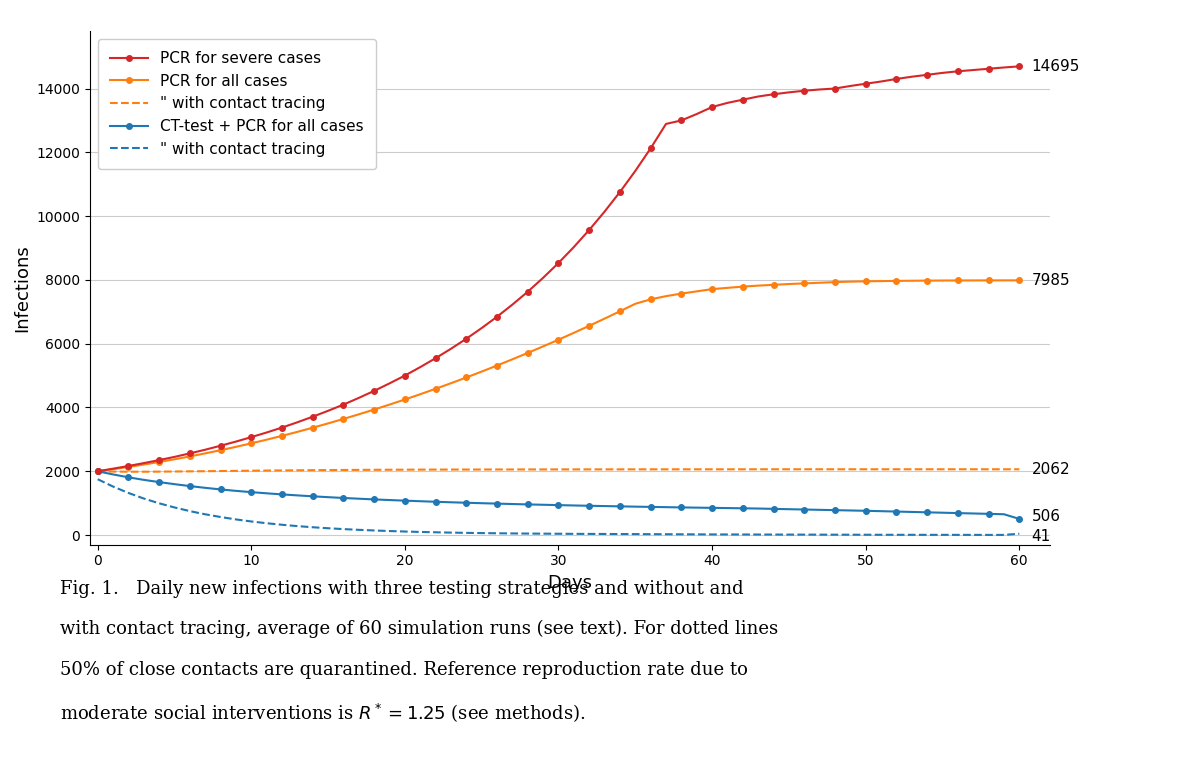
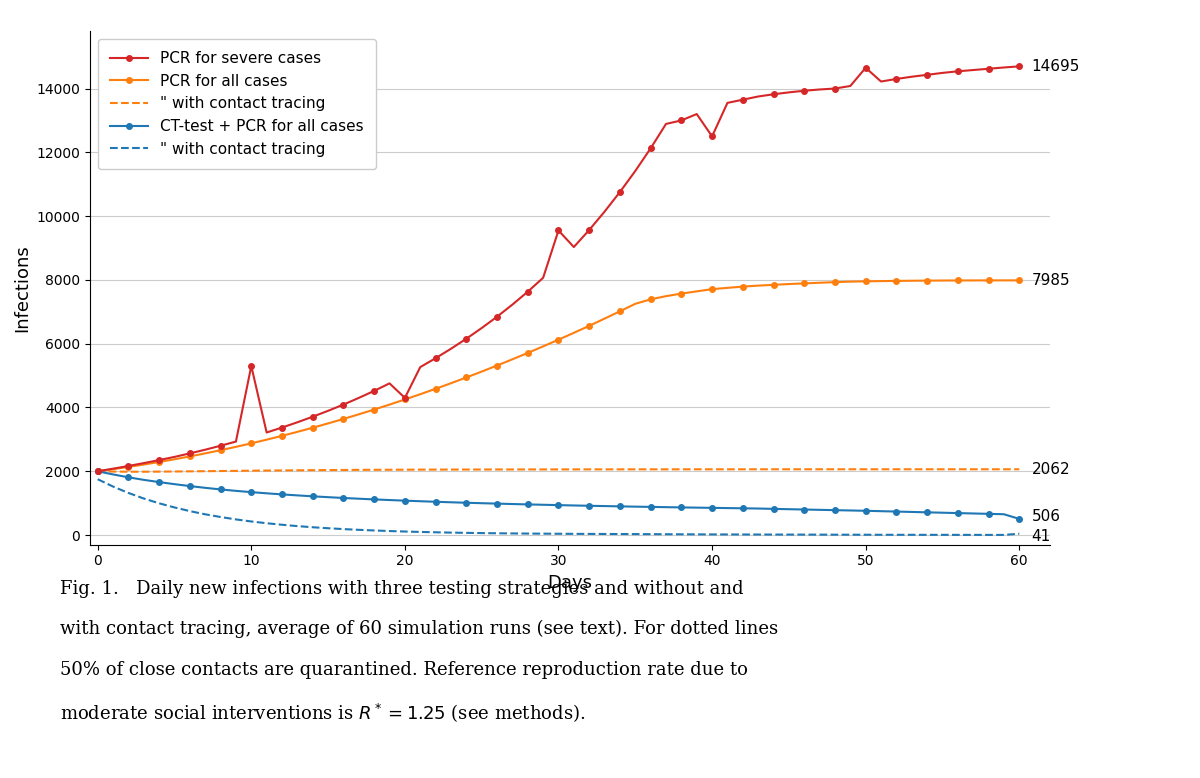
PCR for severe cases/10: 3070 -> 5300
PCR for severe cases/20: 5000 -> 4300
PCR for severe cases/30: 8530 -> 9550
PCR for severe cases/40: 13420 -> 12500
PCR for severe cases/50: 14150 -> 14650
